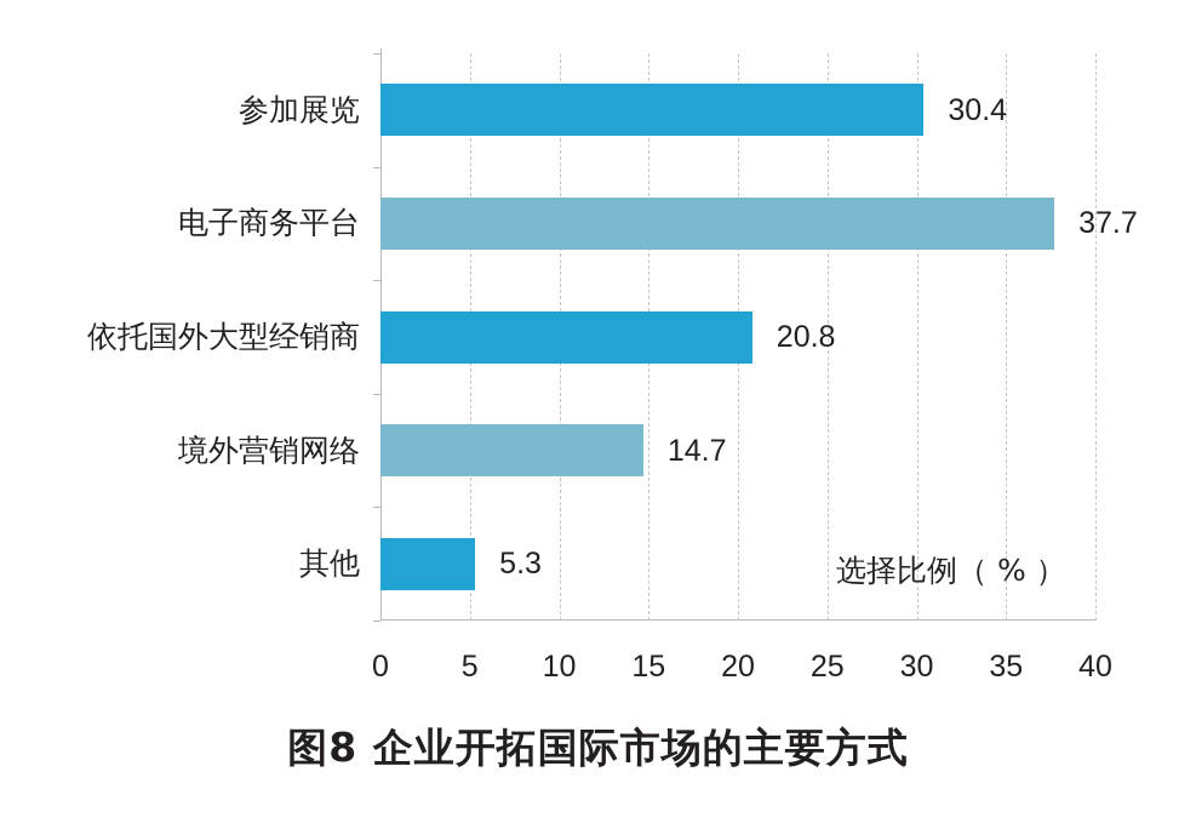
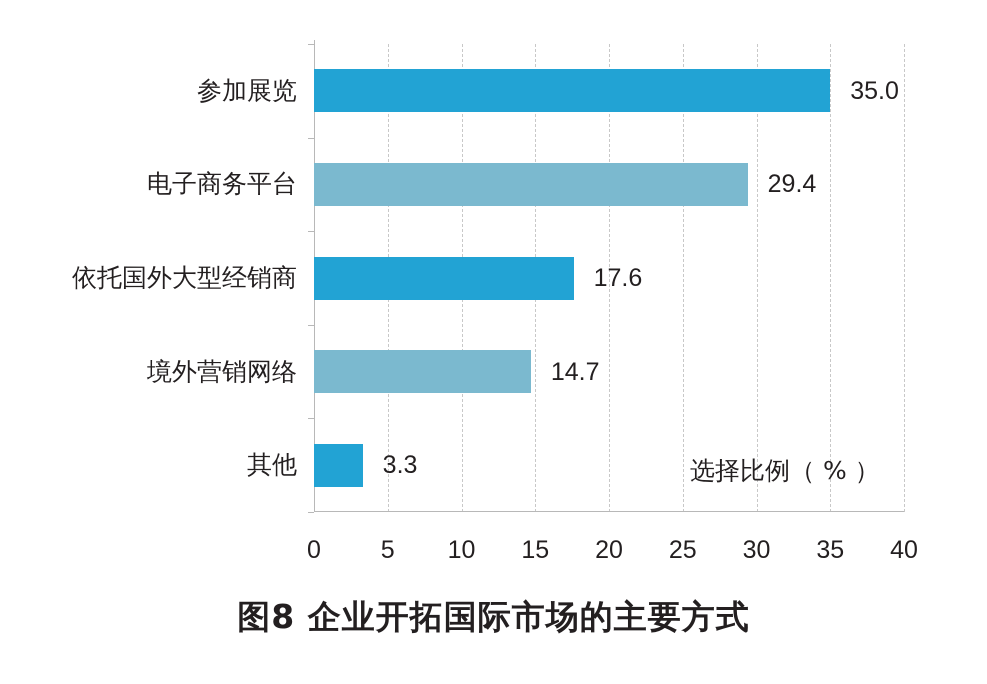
参加展览: 30.4 -> 35.0
电子商务平台: 37.7 -> 29.4
依托国外大型经销商: 20.8 -> 17.6
其他: 5.3 -> 3.3
